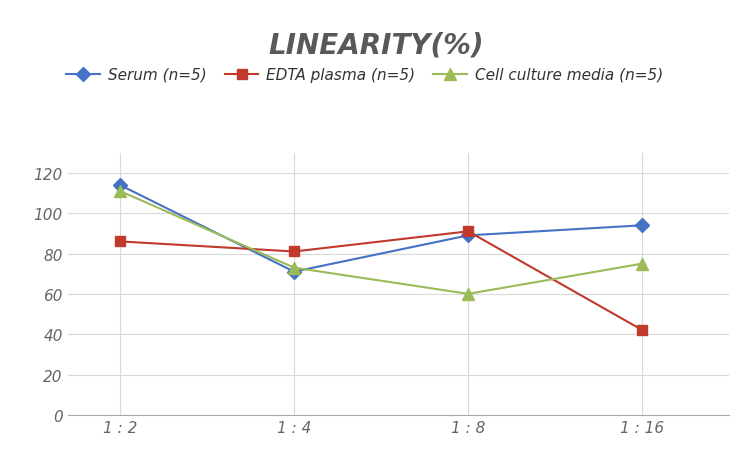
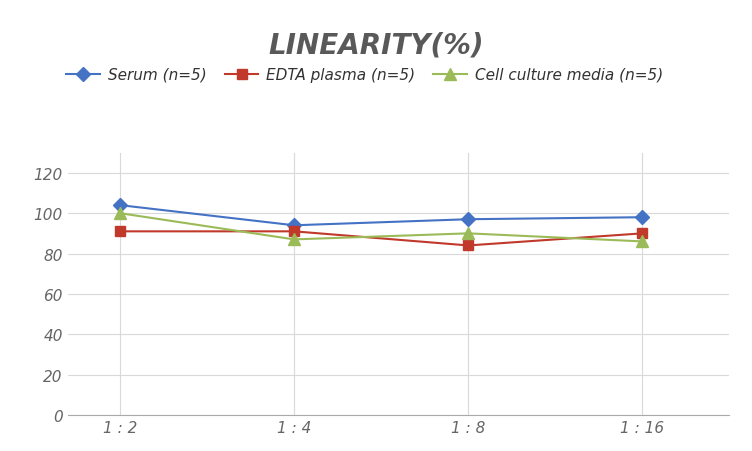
Serum (n=5)/1 : 2: 114 -> 104
EDTA plasma (n=5)/1 : 2: 86 -> 91
Cell culture media (n=5)/1 : 2: 111 -> 100
Serum (n=5)/1 : 4: 71 -> 94
EDTA plasma (n=5)/1 : 4: 81 -> 91
Cell culture media (n=5)/1 : 4: 73 -> 87
Serum (n=5)/1 : 8: 89 -> 97
EDTA plasma (n=5)/1 : 8: 91 -> 84
Cell culture media (n=5)/1 : 8: 60 -> 90
Serum (n=5)/1 : 16: 94 -> 98
EDTA plasma (n=5)/1 : 16: 42 -> 90
Cell culture media (n=5)/1 : 16: 75 -> 86
